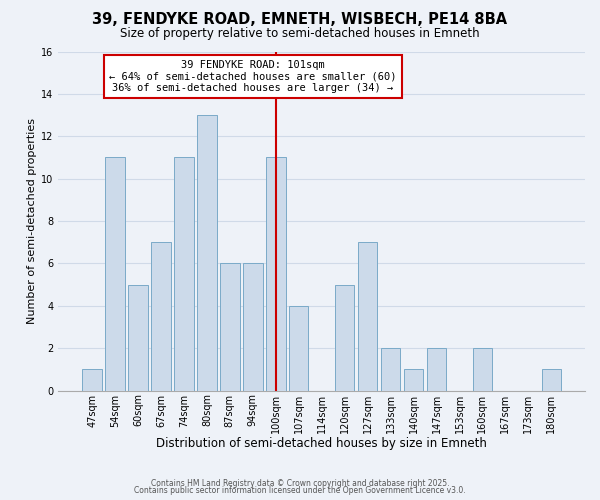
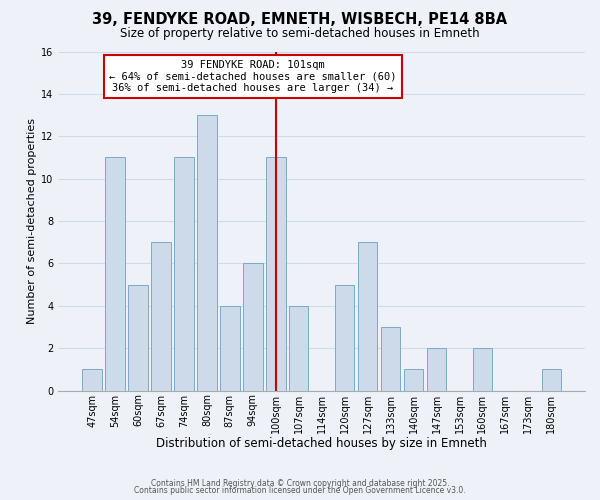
87sqm: 6 -> 4
133sqm: 2 -> 3
